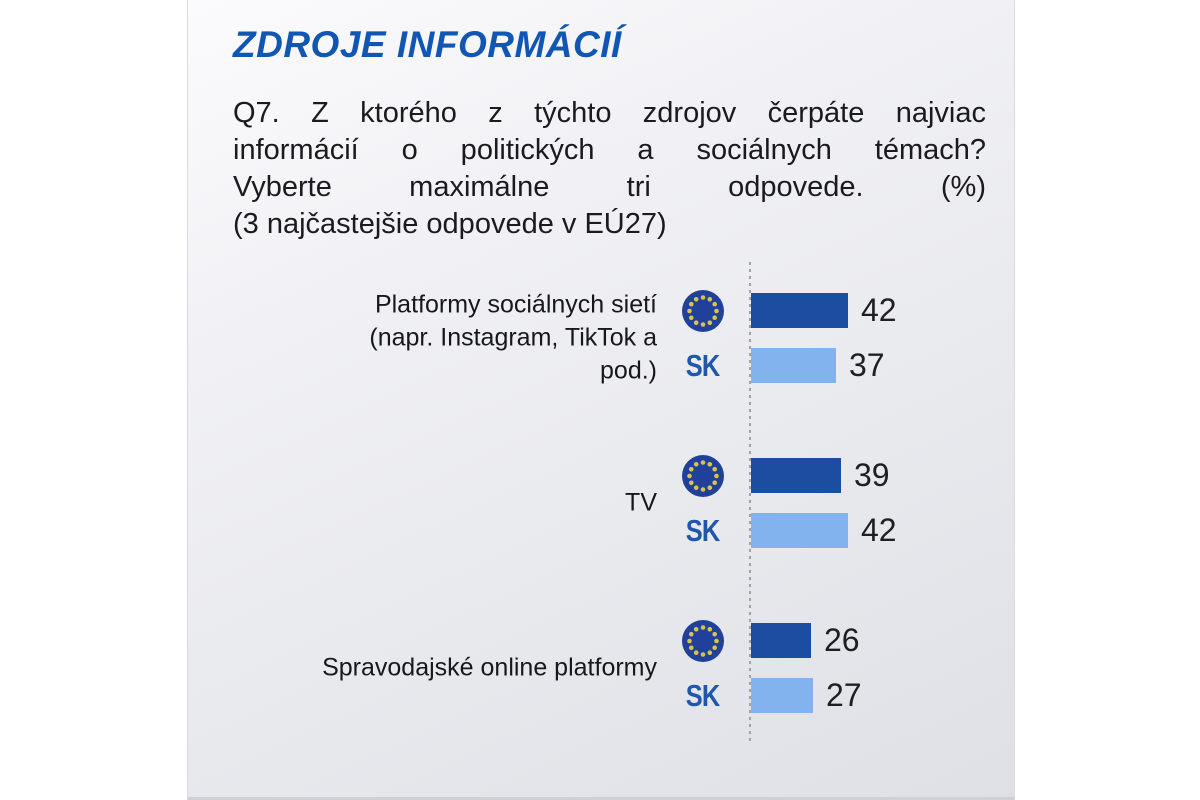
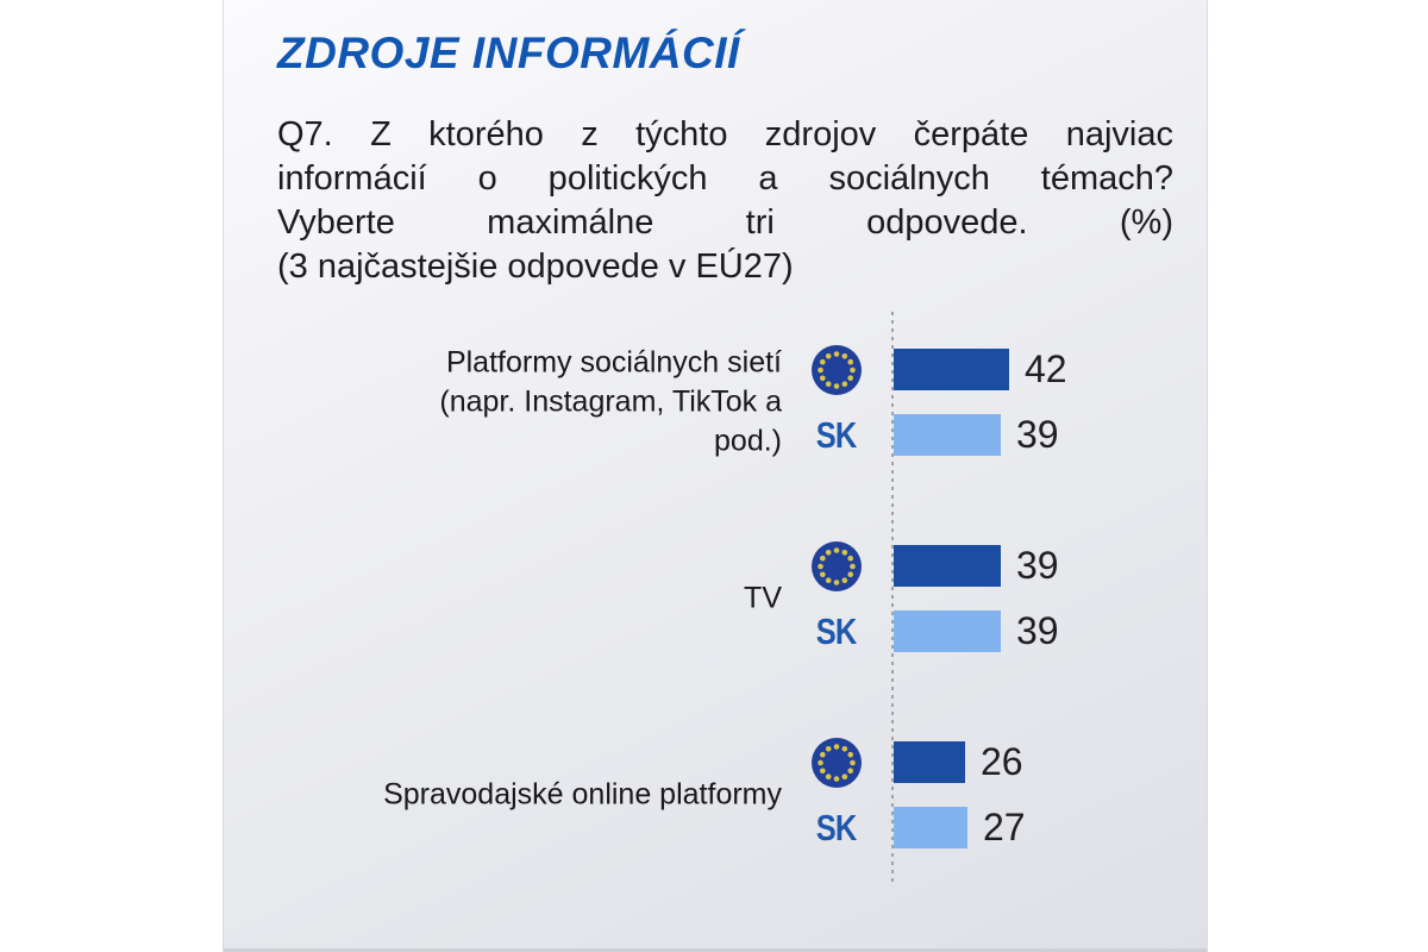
SK/Platformy sociálnych sietí (napr. Instagram, TikTok a pod.): 37 -> 39
SK/TV: 42 -> 39
